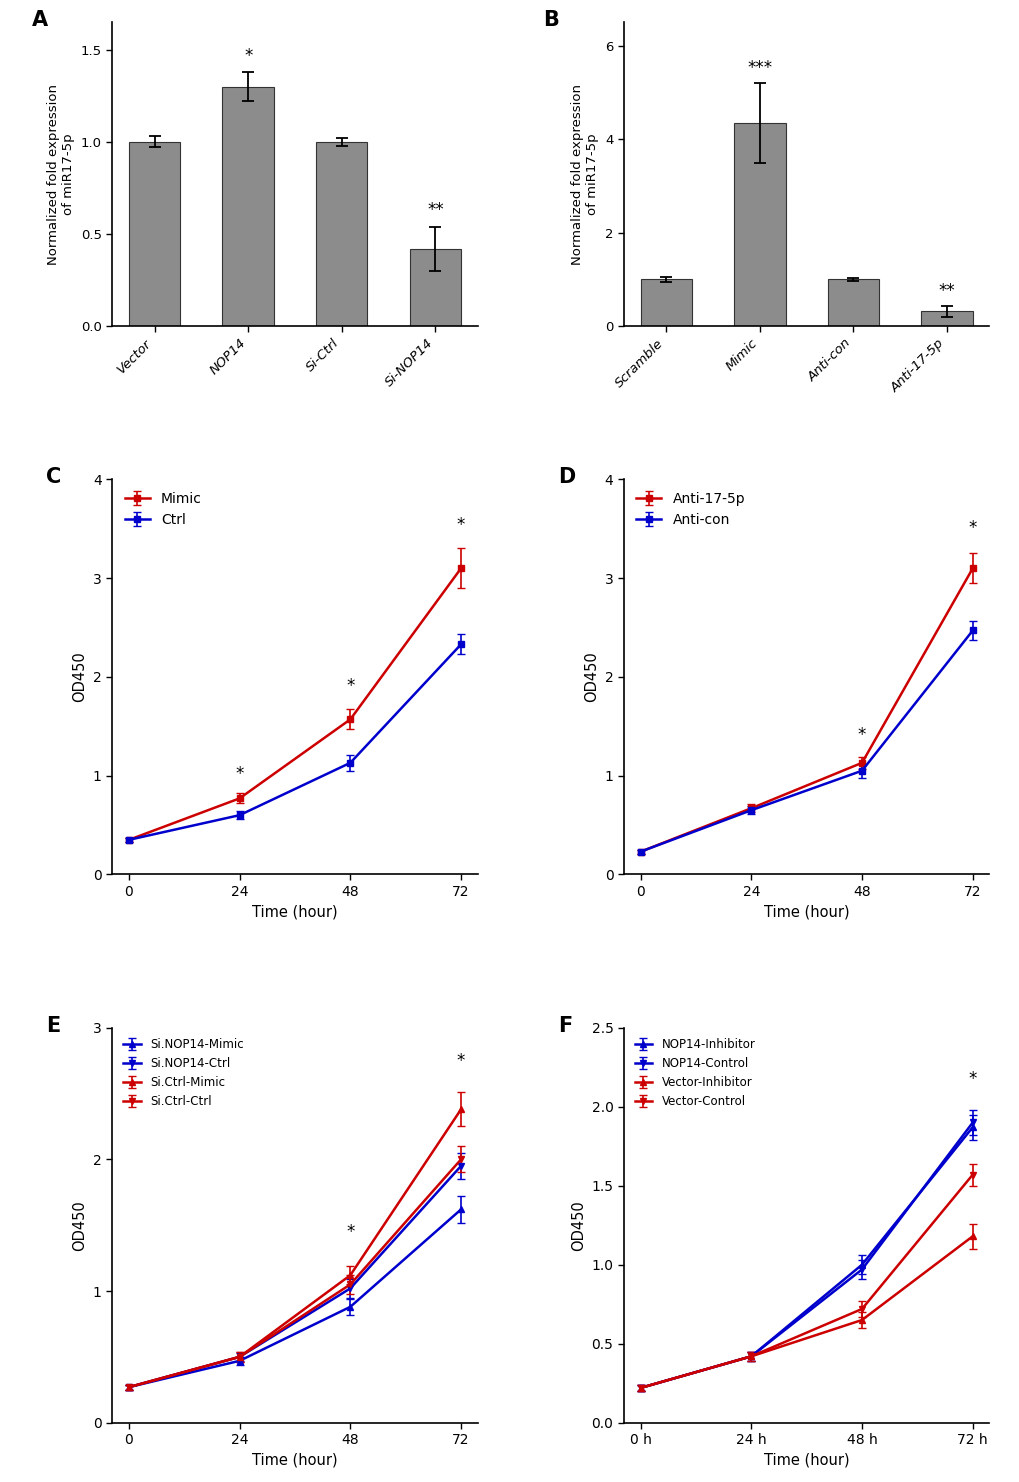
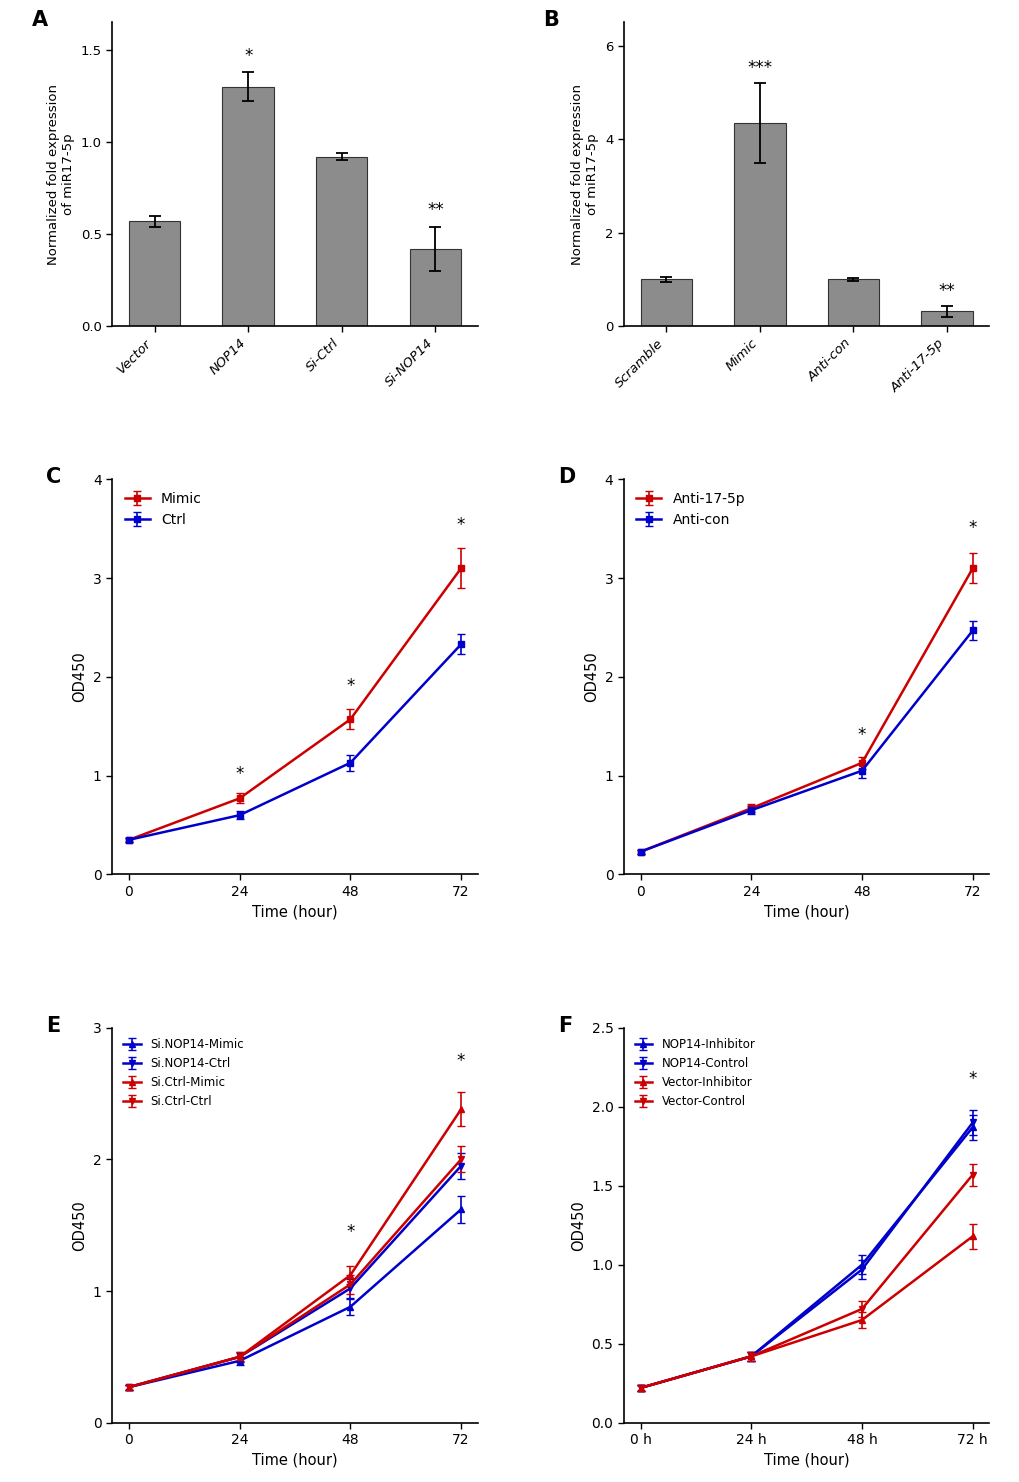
Vector: 1.00 -> 0.57
Si-Ctrl: 1.00 -> 0.92
